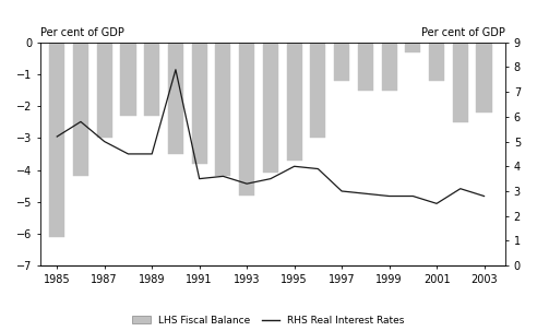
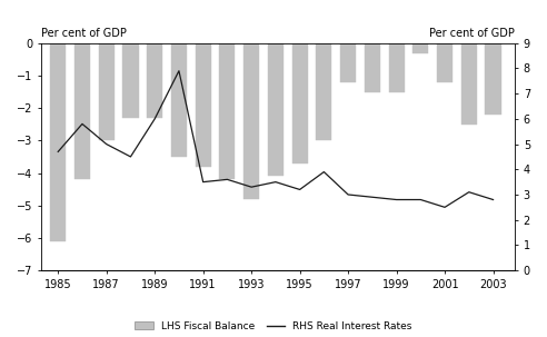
RHS Real Interest Rates/1985: 5.2 -> 4.7
RHS Real Interest Rates/1989: 4.5 -> 6.0
RHS Real Interest Rates/1995: 4.0 -> 3.2
